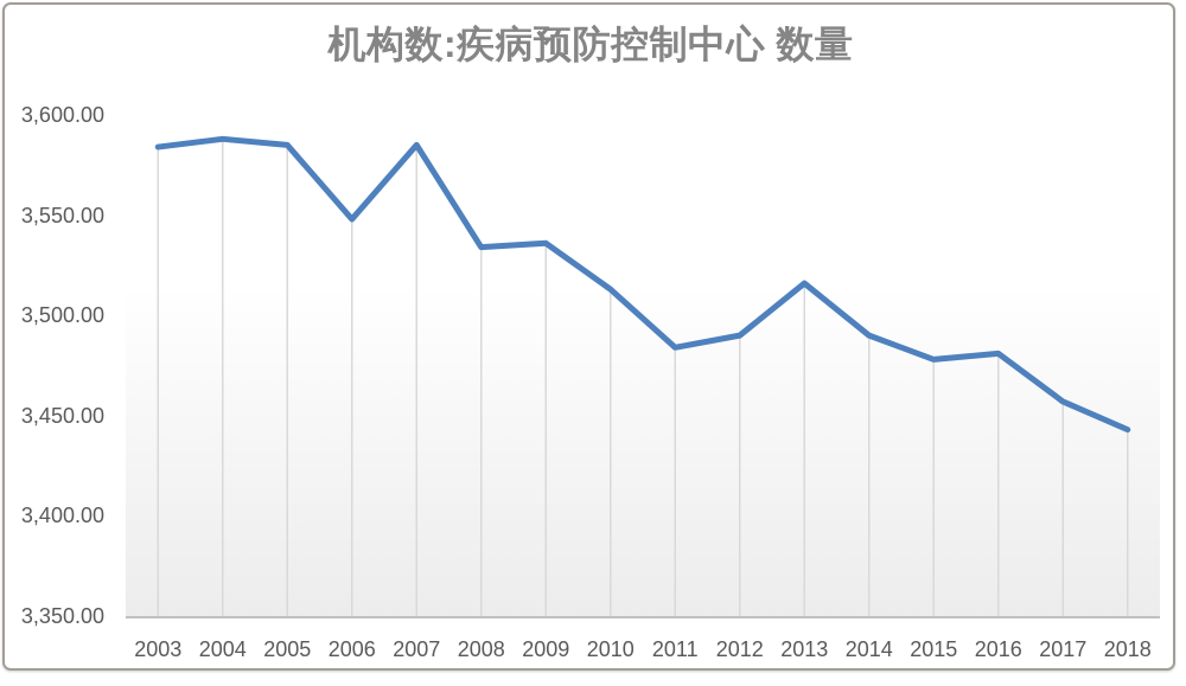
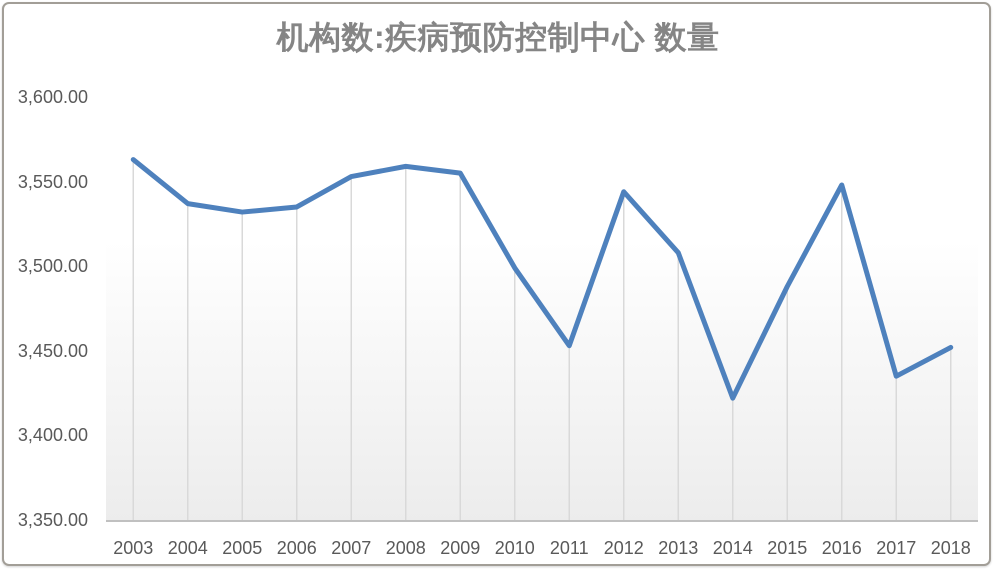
2003: 3584 -> 3563
2004: 3588 -> 3537
2005: 3585 -> 3532
2006: 3548 -> 3535
2007: 3585 -> 3553
2008: 3534 -> 3559
2009: 3536 -> 3555
2010: 3513 -> 3499
2011: 3484 -> 3453
2012: 3490 -> 3544
2013: 3516 -> 3508
2014: 3490 -> 3422
2015: 3478 -> 3488
2016: 3481 -> 3548
2017: 3457 -> 3435
2018: 3443 -> 3452
